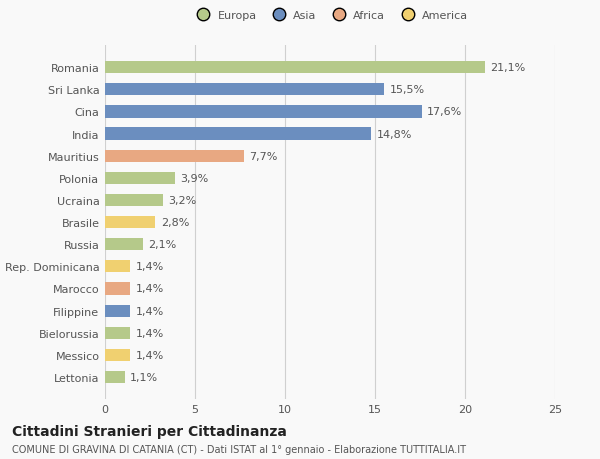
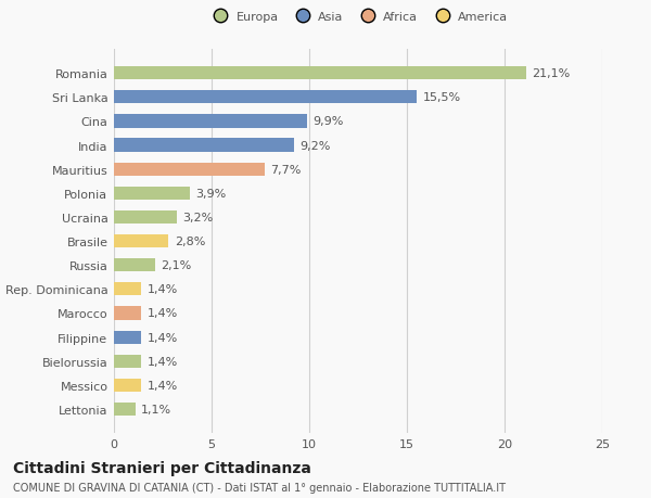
Cina: 17,6% -> 9,9%
India: 14,8% -> 9,2%
